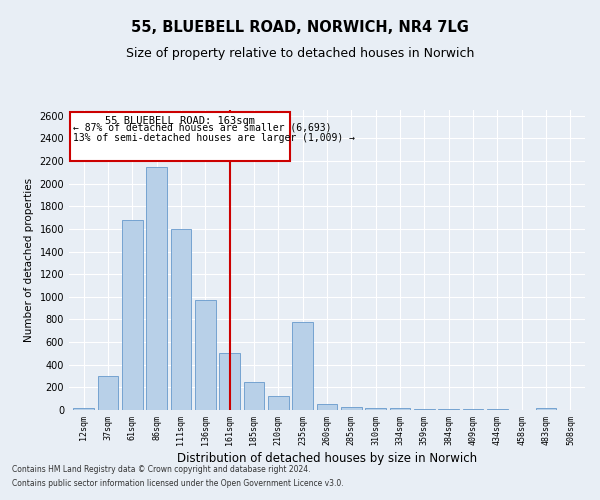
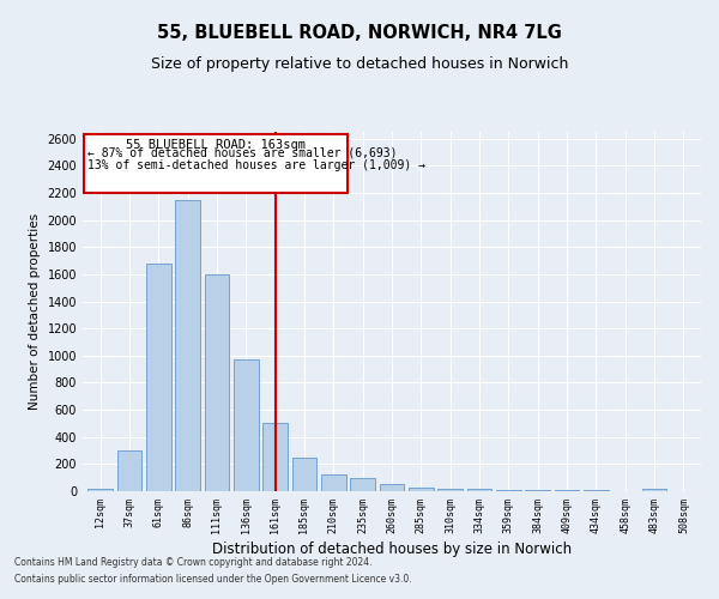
235sqm: 780 -> 100
